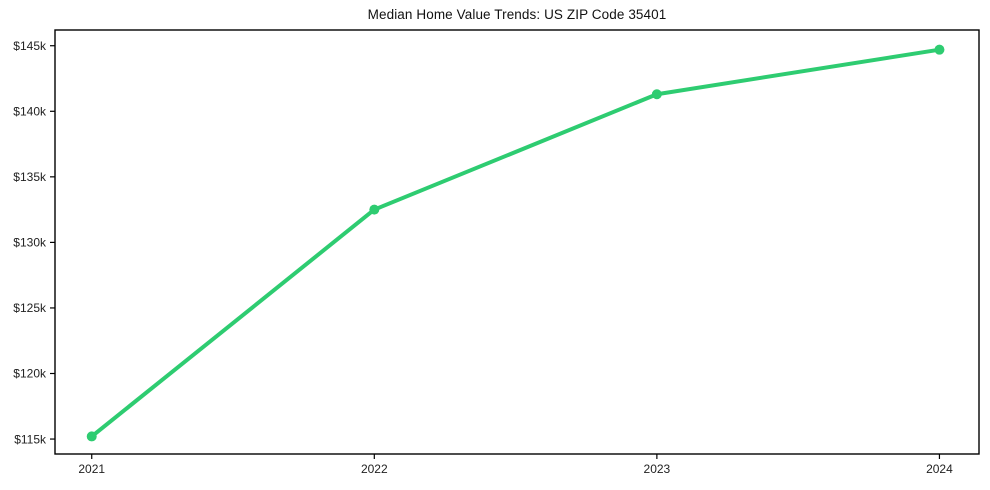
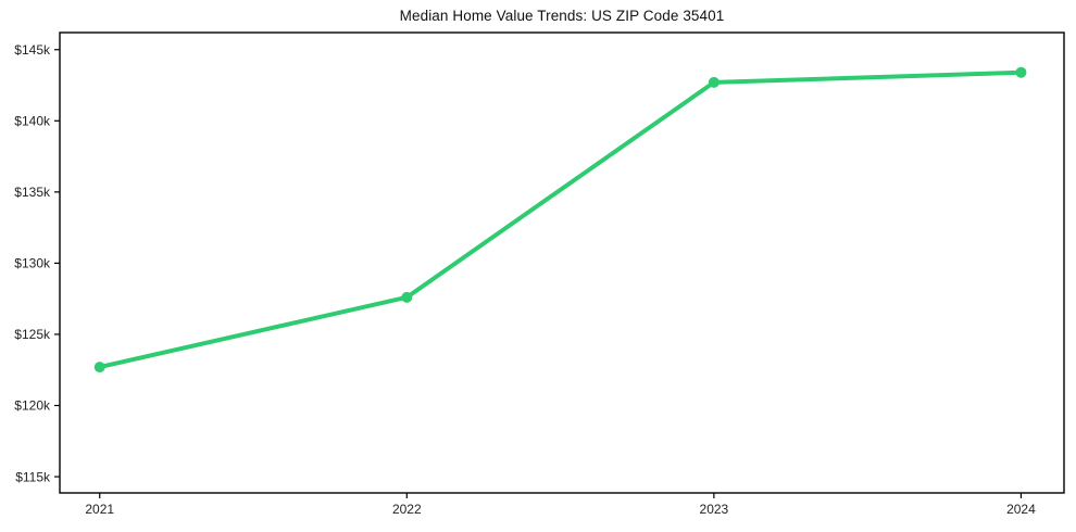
2021: $115.2k -> $122.7k
2022: $132.5k -> $127.6k
2023: $141.3k -> $142.7k
2024: $144.7k -> $143.4k
